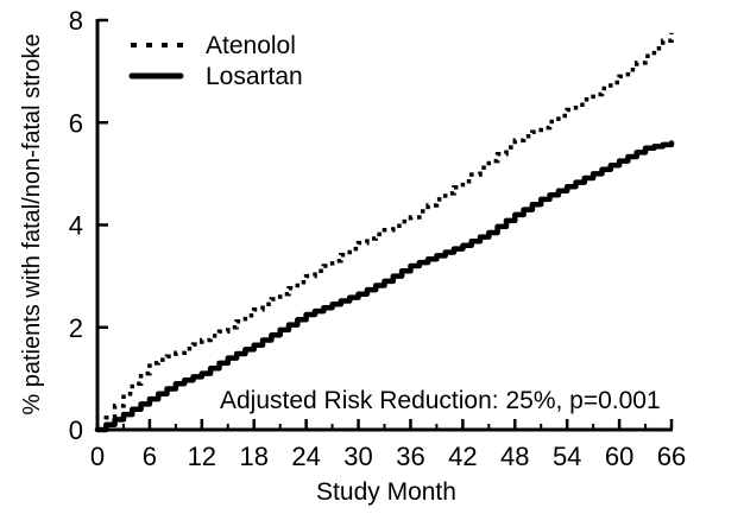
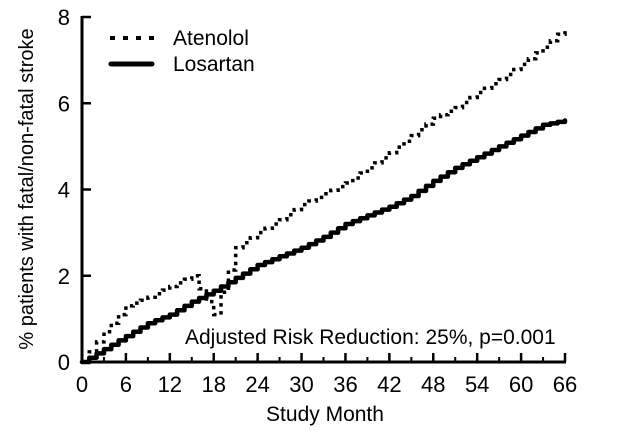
Atenolol/18: 2.4 -> 1.1
